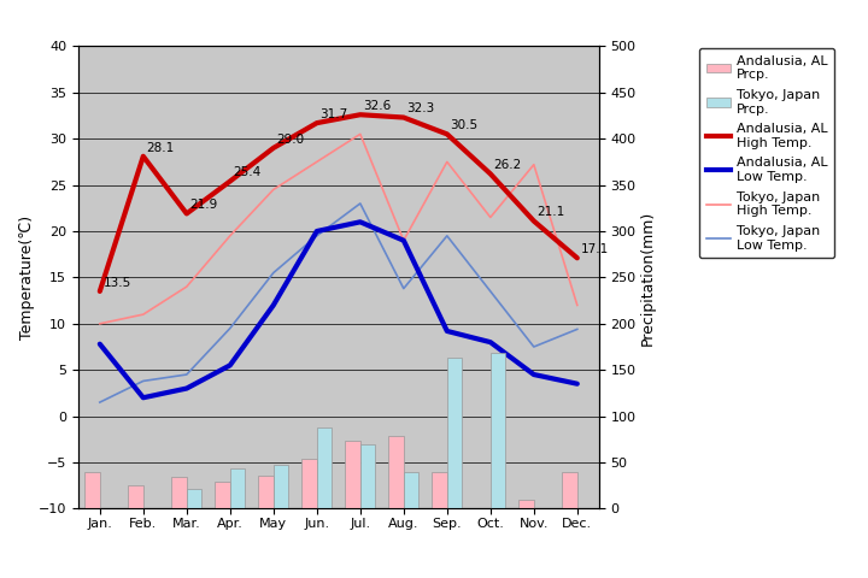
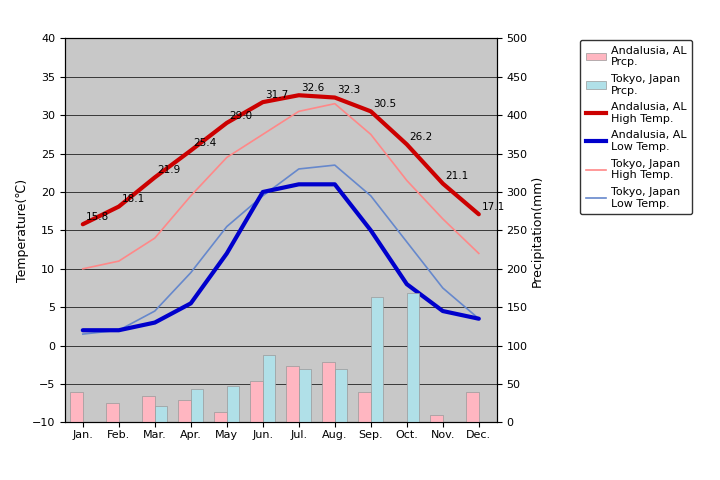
Andalusia, AL High Temp./Jan.: 13.5 -> 15.8
Andalusia, AL Low Temp./Jan.: 7.8 -> 2.0
Andalusia, AL High Temp./Feb.: 28.1 -> 18.1
Tokyo, Japan Low Temp./Feb.: 3.8 -> 2.0
Andalusia, AL Prcp./May: 36 -> 14
Andalusia, AL Low Temp./Aug.: 19.0 -> 21.0
Tokyo, Japan High Temp./Aug.: 19.0 -> 31.5
Tokyo, Japan Low Temp./Aug.: 13.8 -> 23.5
Tokyo, Japan Prcp./Aug.: 40 -> 69
Andalusia, AL Low Temp./Sep.: 9.2 -> 15.0
Tokyo, Japan High Temp./Nov.: 27.2 -> 16.5
Tokyo, Japan Low Temp./Dec.: 9.4 -> 3.5
